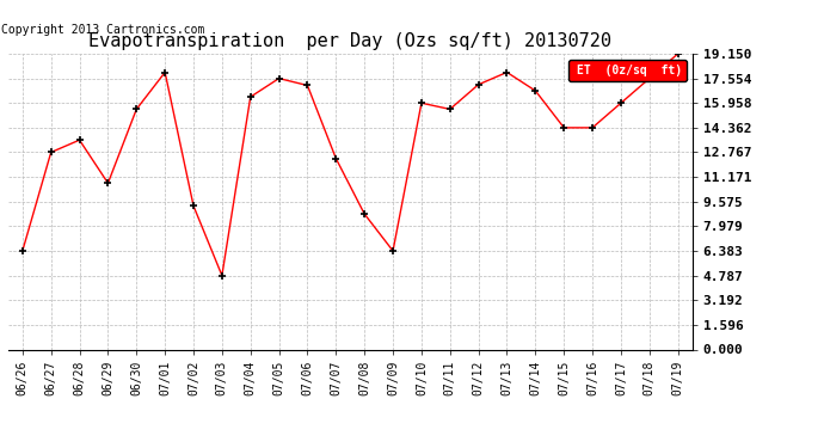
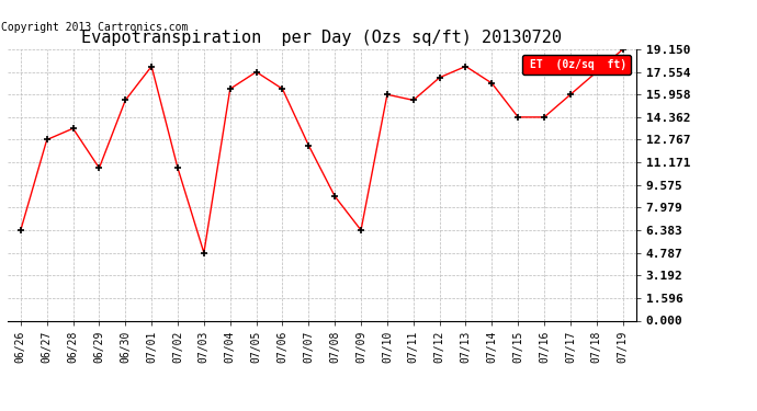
07/02: 9.3 -> 10.8
07/06: 17.1 -> 16.4
